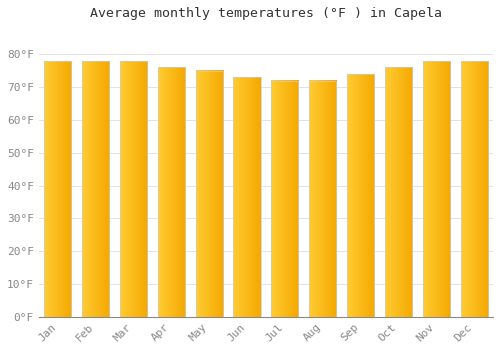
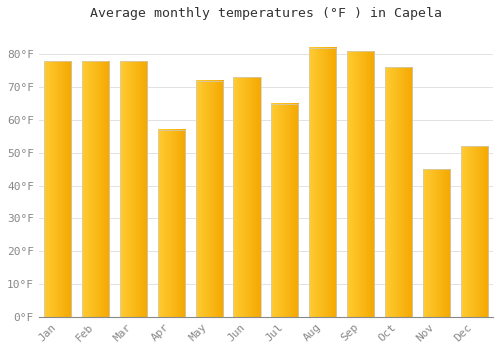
Apr: 76°F -> 57°F
May: 75°F -> 72°F
Jul: 72°F -> 65°F
Aug: 72°F -> 82°F
Sep: 74°F -> 81°F
Nov: 78°F -> 45°F
Dec: 78°F -> 52°F
